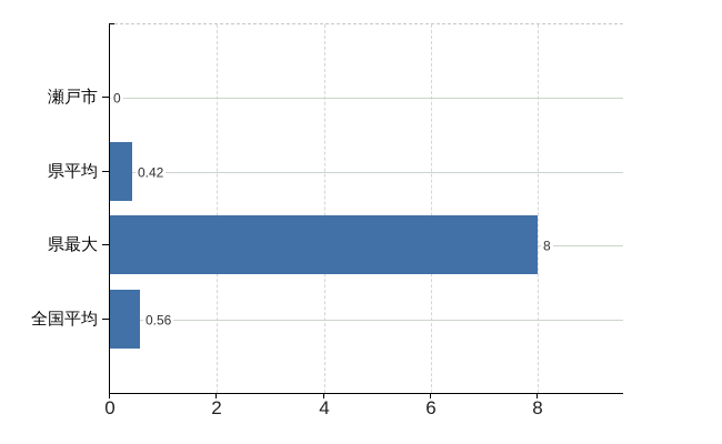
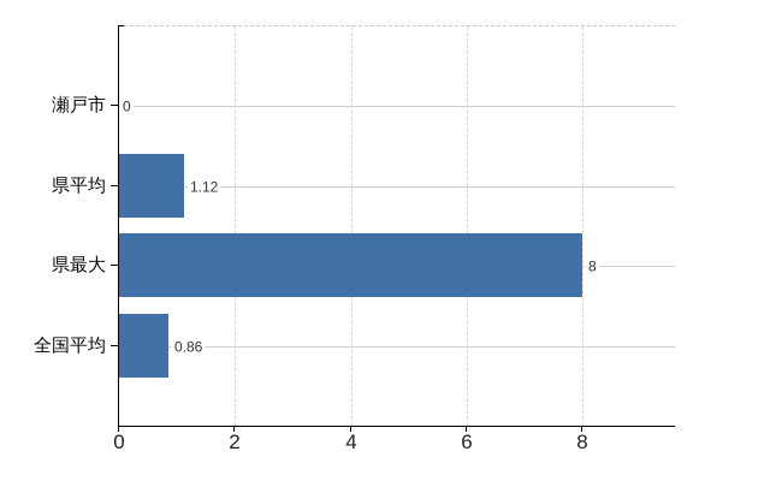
県平均: 0.42 -> 1.12
全国平均: 0.56 -> 0.86
